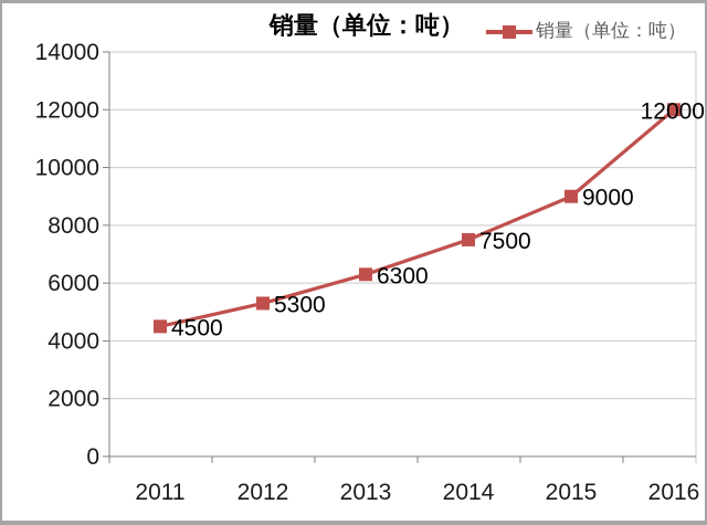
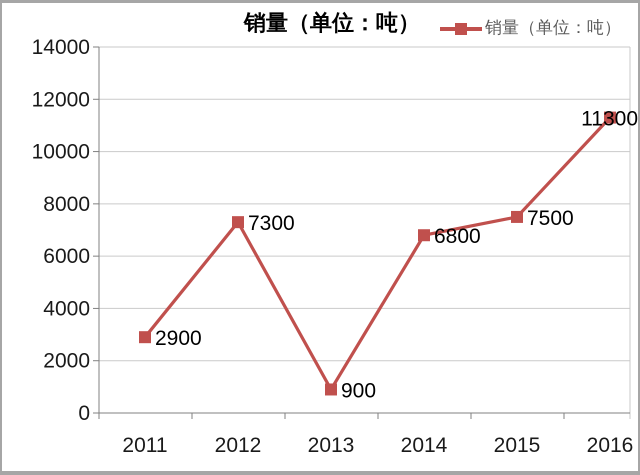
2011: 4500 -> 2900
2012: 5300 -> 7300
2013: 6300 -> 900
2014: 7500 -> 6800
2015: 9000 -> 7500
2016: 12000 -> 11300
